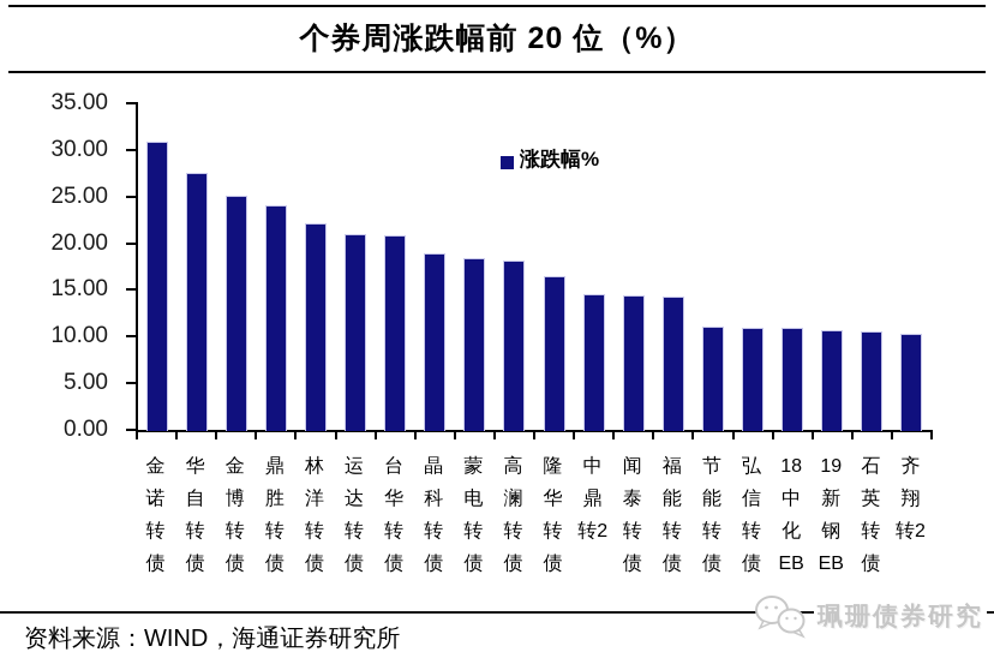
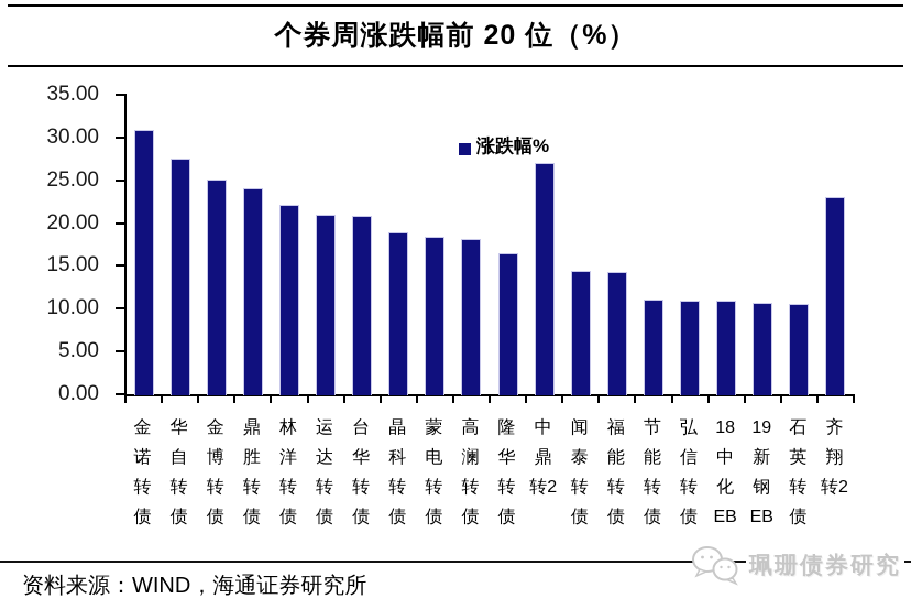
中鼎转2: 14 -> 27
齐翔转2: 10 -> 23
